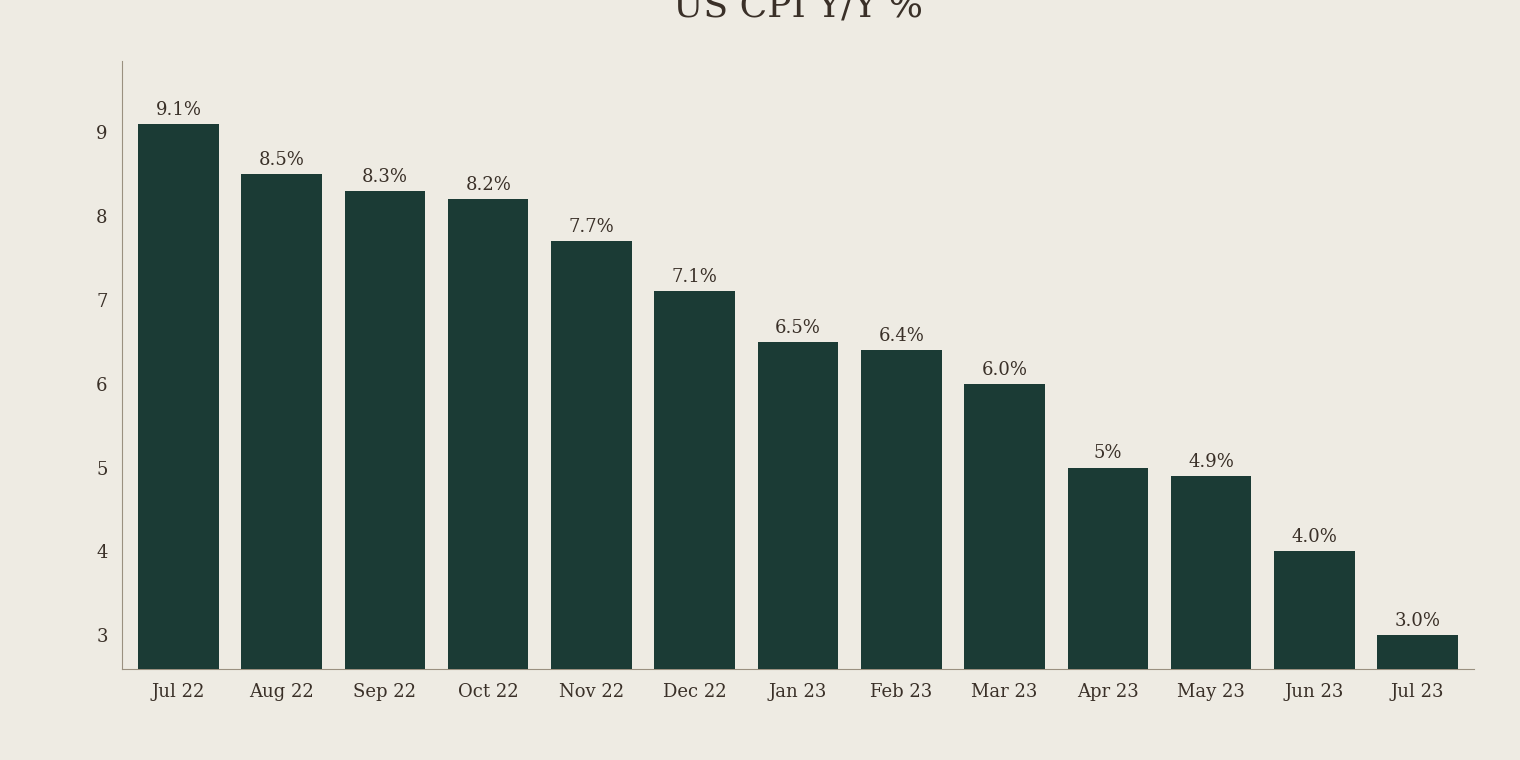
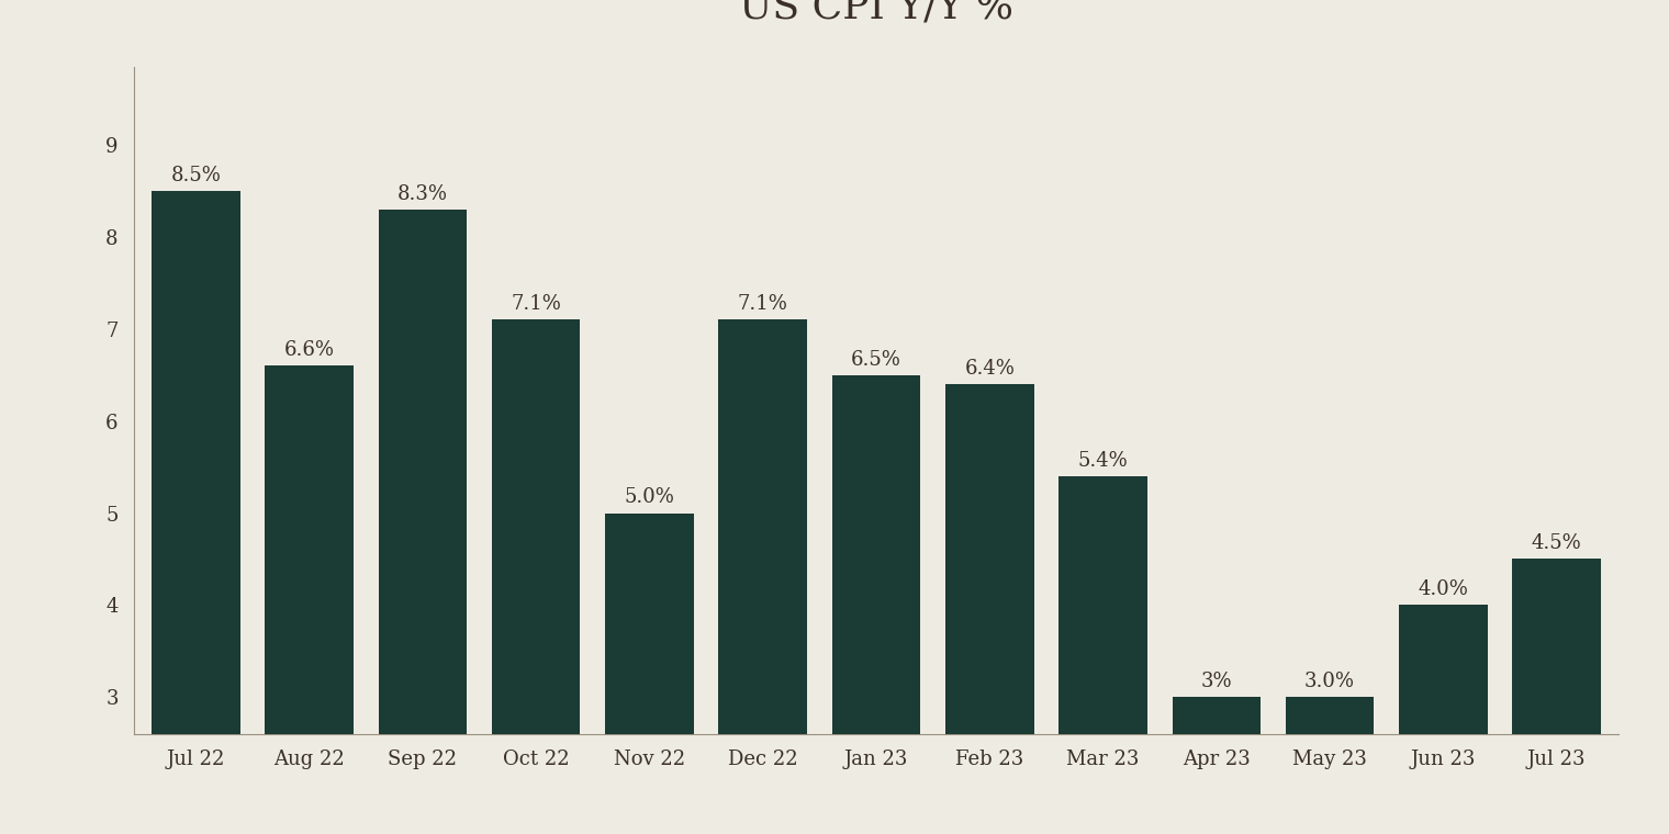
Jul 22: 9.1% -> 8.5%
Aug 22: 8.5% -> 6.6%
Oct 22: 8.2% -> 7.1%
Nov 22: 7.7% -> 5.0%
Mar 23: 6.0% -> 5.4%
Apr 23: 5% -> 3%
May 23: 4.9% -> 3.0%
Jul 23: 3.0% -> 4.5%
